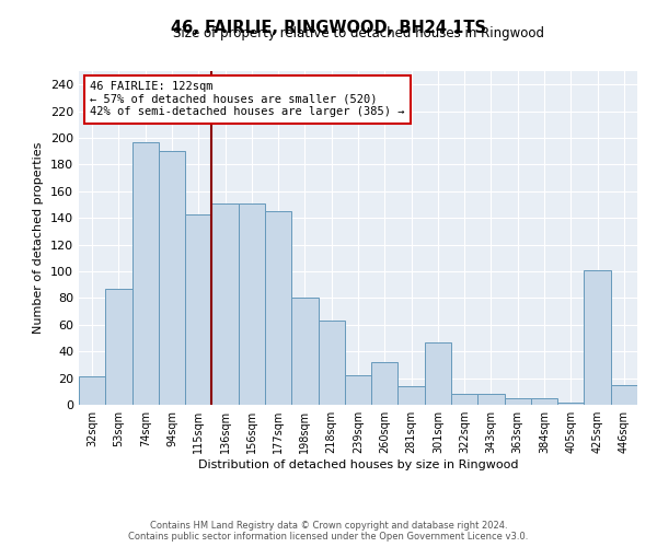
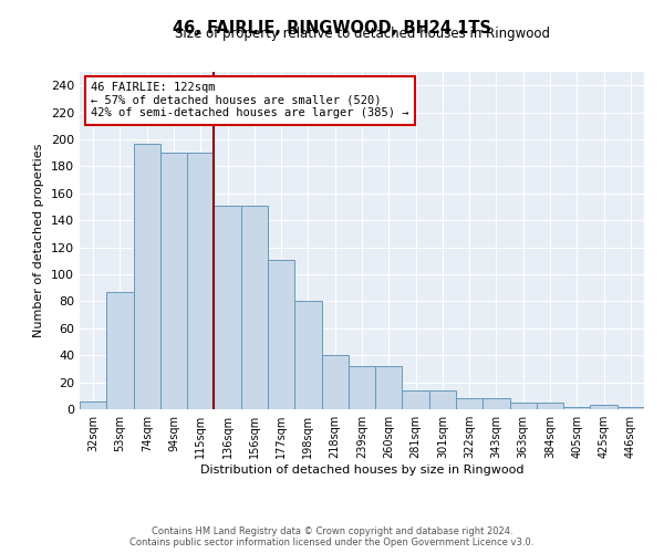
32sqm: 21 -> 6
115sqm: 143 -> 190
177sqm: 145 -> 111
218sqm: 63 -> 40
239sqm: 22 -> 32
301sqm: 47 -> 14
425sqm: 101 -> 3
446sqm: 15 -> 2
